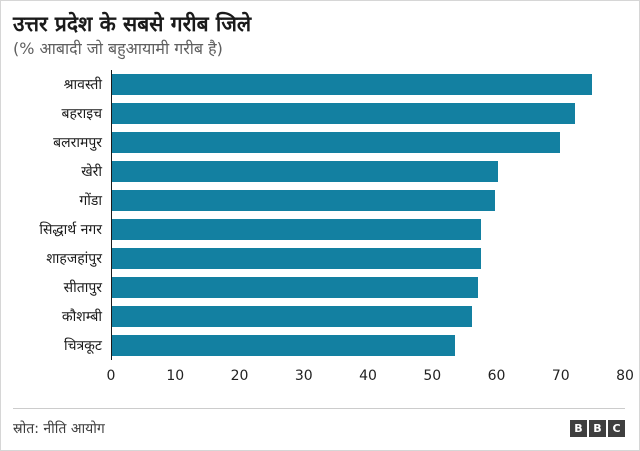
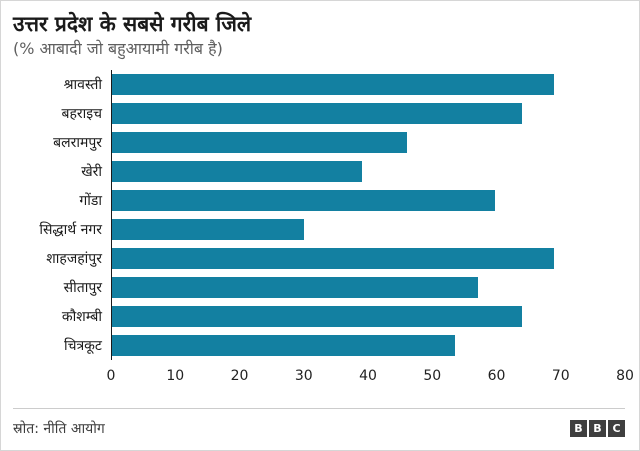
श्रावस्ती: 75 -> 69
बहराइच: 72 -> 64
बलरामपुर: 70 -> 46
खेरी: 60 -> 39
सिद्धार्थ नगर: 58 -> 30
शाहजहांपुर: 58 -> 69
कौशम्बी: 56 -> 64
